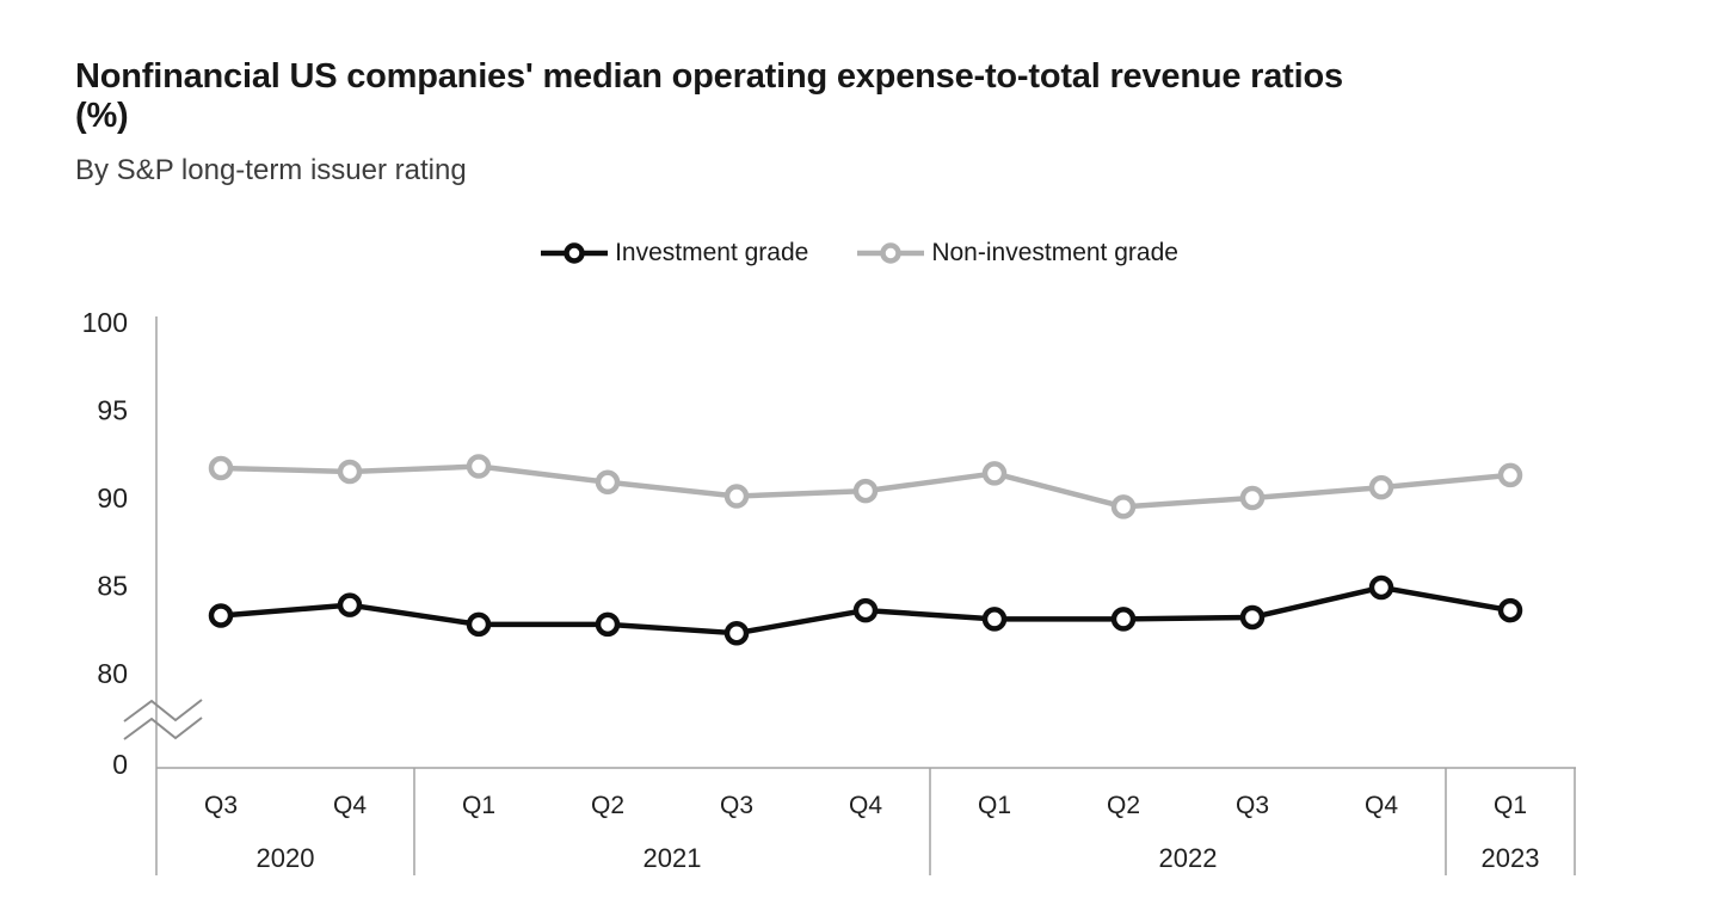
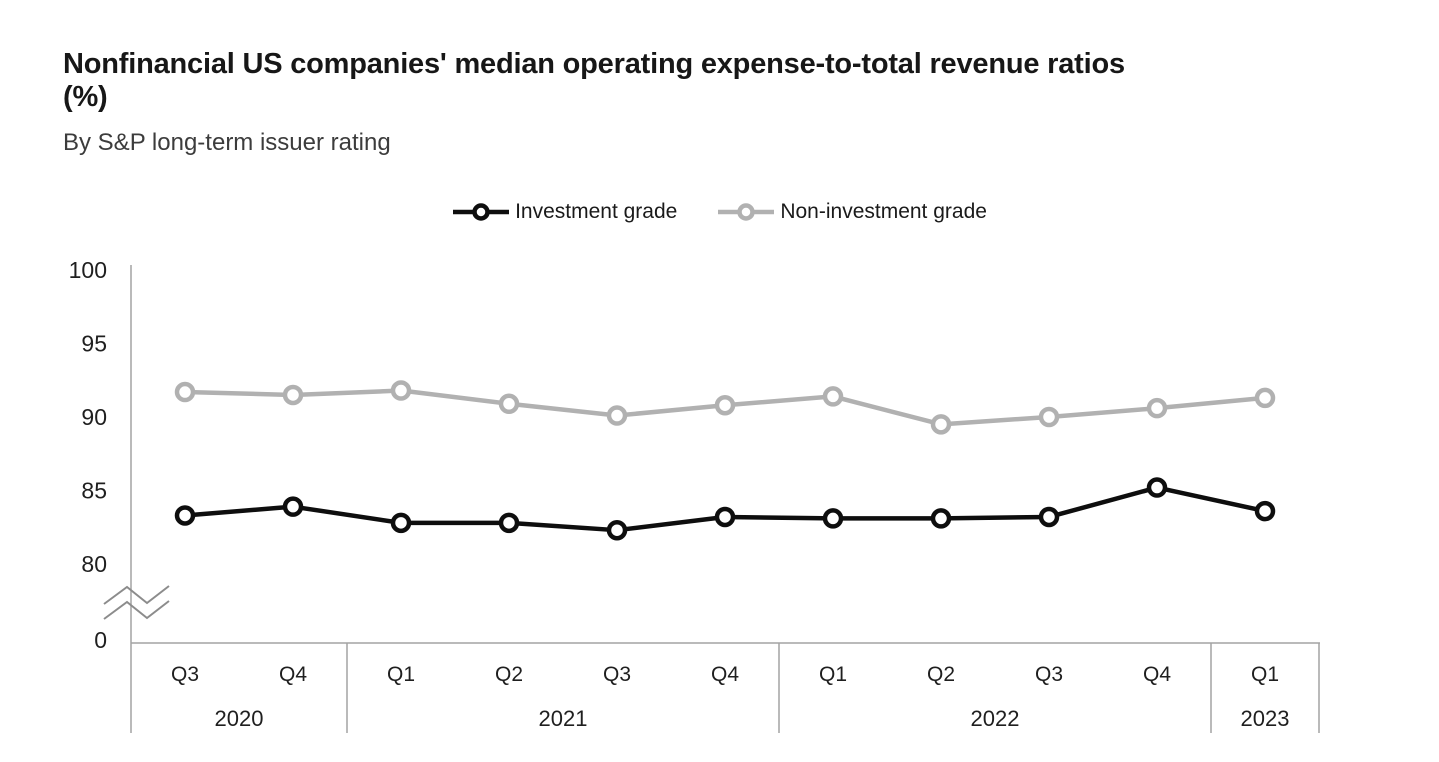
Non-investment grade/Q4 2021: 90.4 -> 90.8
Investment grade/Q4 2021: 83.6 -> 83.2
Investment grade/Q4 2022: 84.9 -> 85.2
